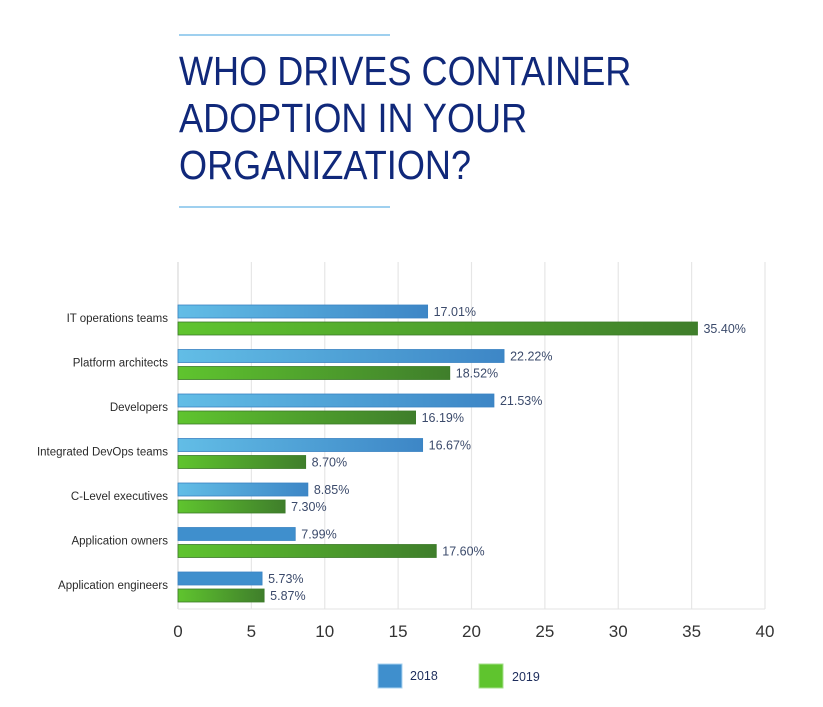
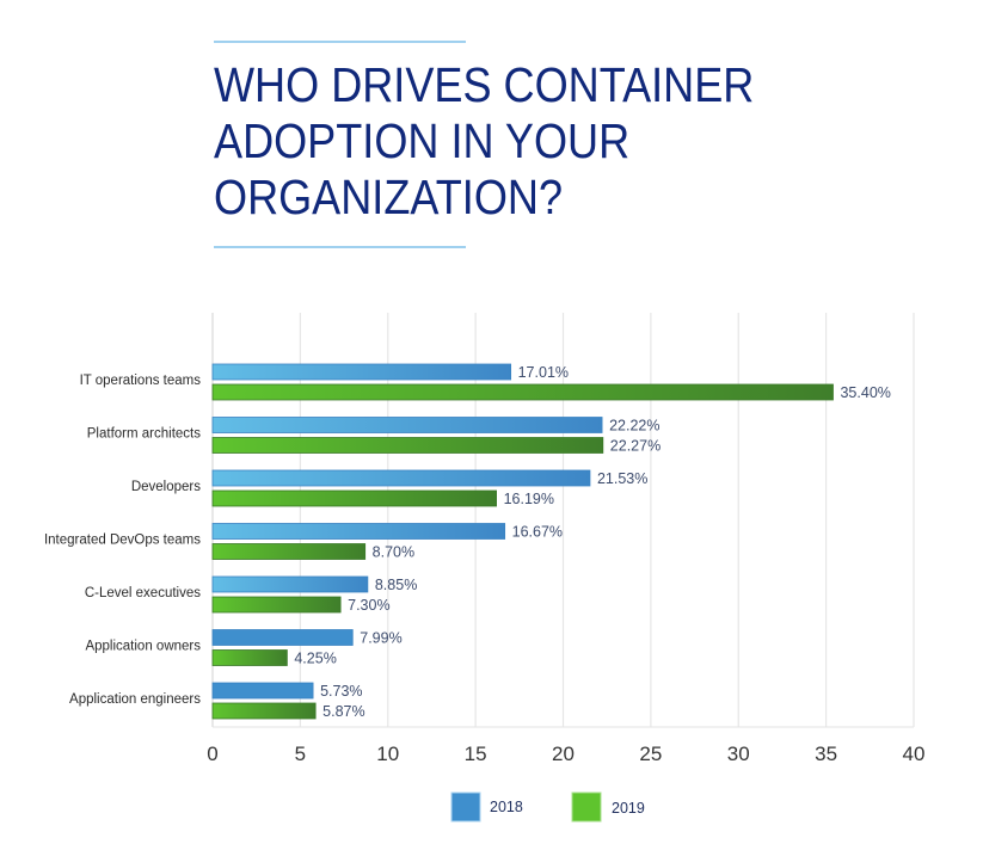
2019/Platform architects: 18.52% -> 22.27%
2019/Application owners: 17.60% -> 4.25%
